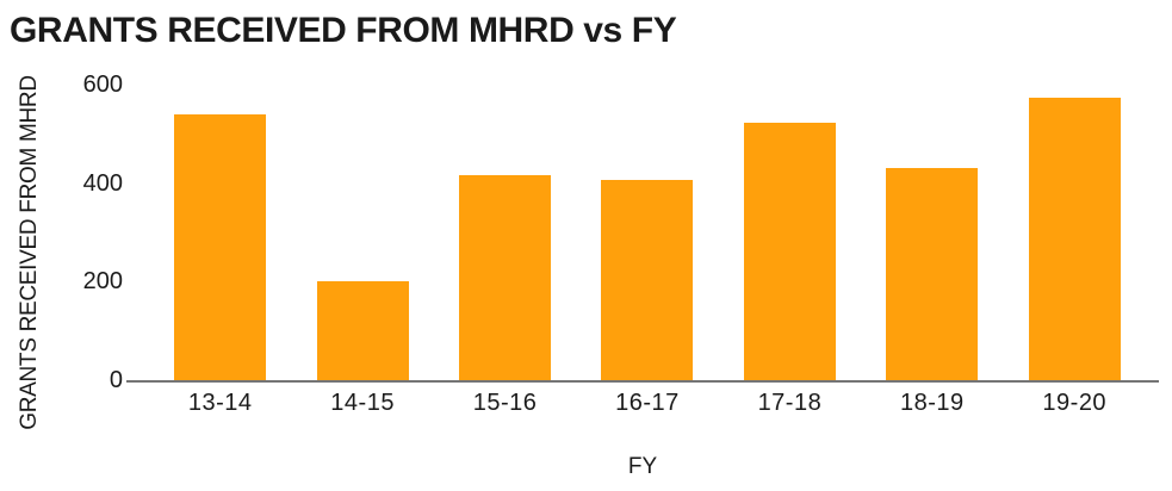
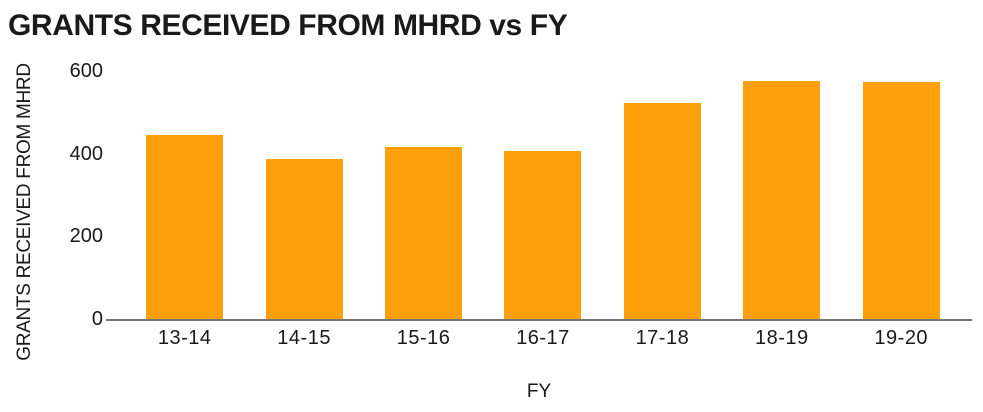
13-14: 540 -> 440
14-15: 200 -> 390
18-19: 430 -> 580
